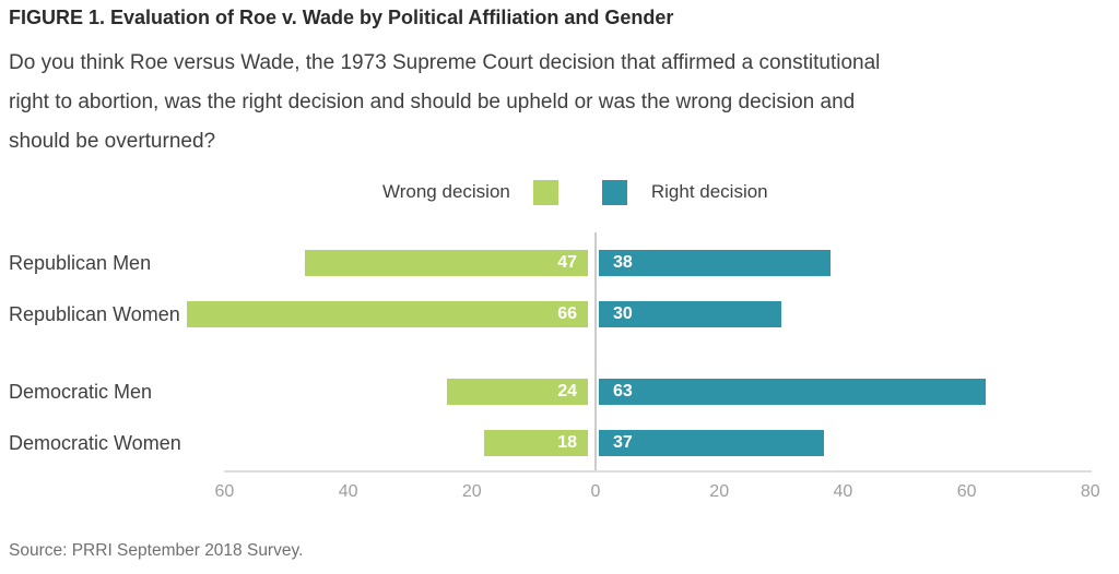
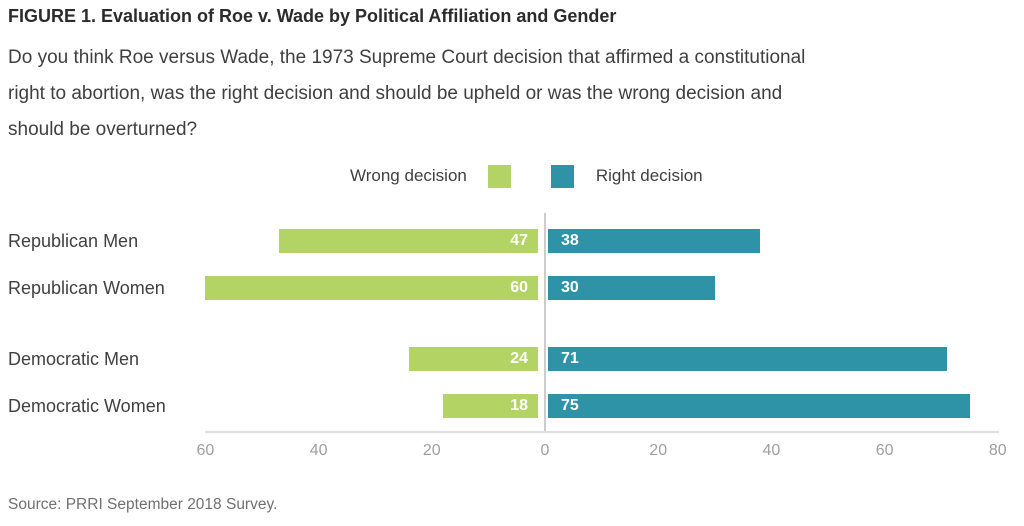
Wrong decision/Republican Women: 66 -> 60
Right decision/Democratic Men: 63 -> 71
Right decision/Democratic Women: 37 -> 75
